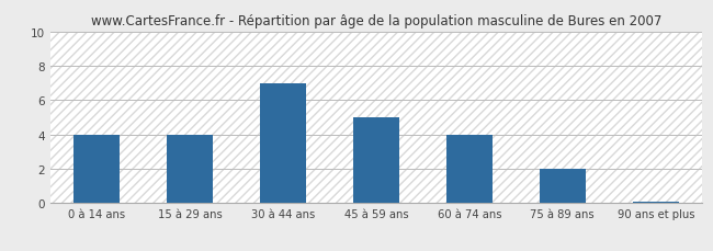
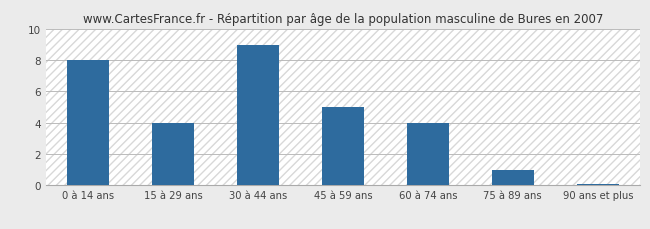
0 à 14 ans: 4.0 -> 8.0
30 à 44 ans: 7.0 -> 9.0
75 à 89 ans: 2.0 -> 1.0
